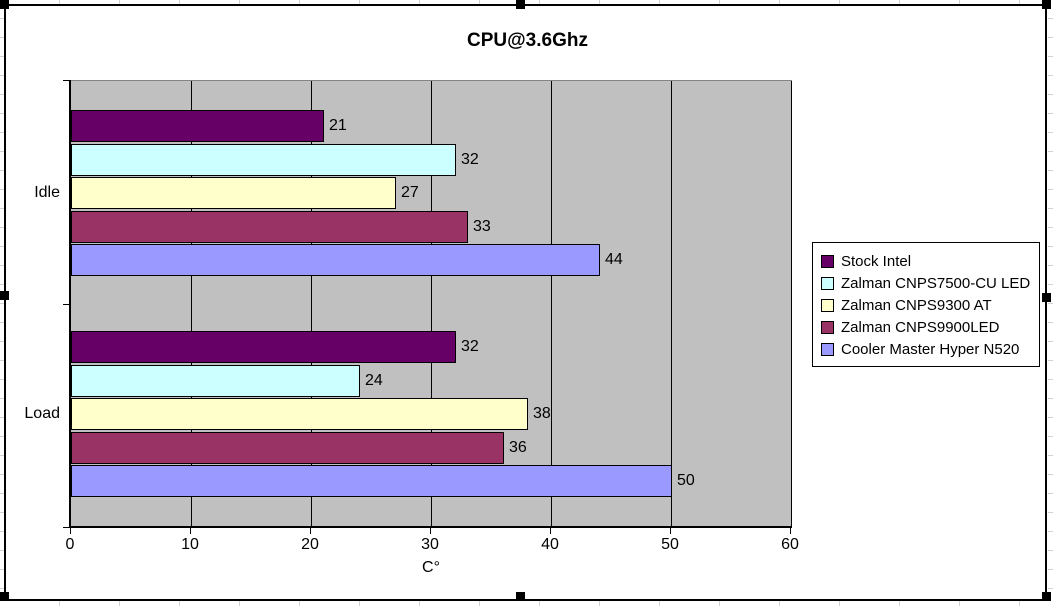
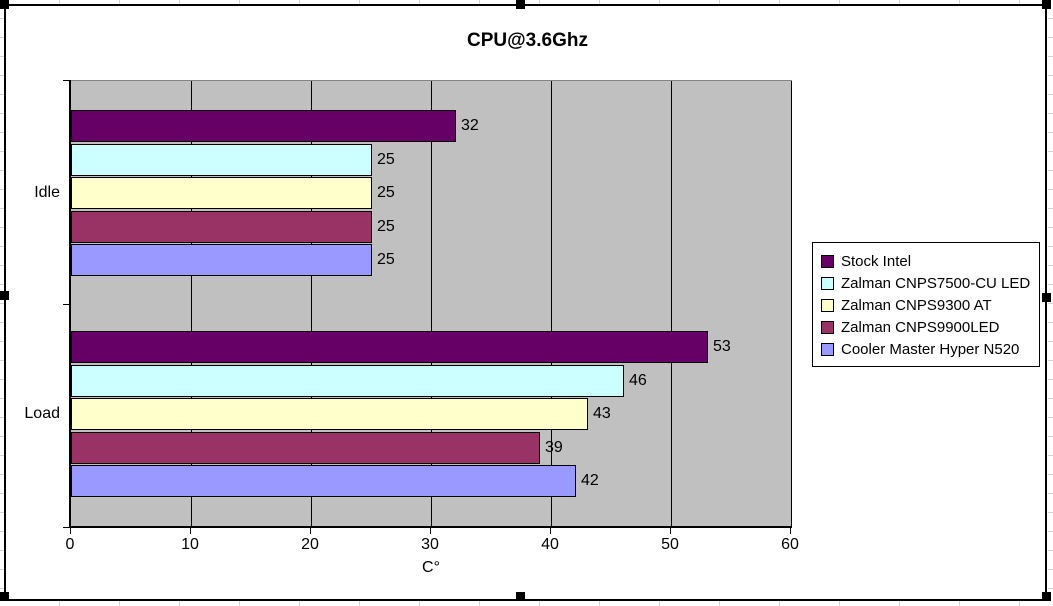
Stock Intel/Idle: 21 -> 32
Zalman CNPS7500-CU LED/Idle: 32 -> 25
Zalman CNPS9300 AT/Idle: 27 -> 25
Zalman CNPS9900LED/Idle: 33 -> 25
Cooler Master Hyper N520/Idle: 44 -> 25
Stock Intel/Load: 32 -> 53
Zalman CNPS7500-CU LED/Load: 24 -> 46
Zalman CNPS9300 AT/Load: 38 -> 43
Zalman CNPS9900LED/Load: 36 -> 39
Cooler Master Hyper N520/Load: 50 -> 42
